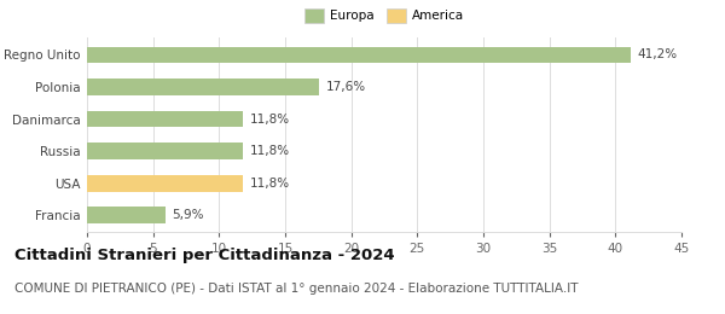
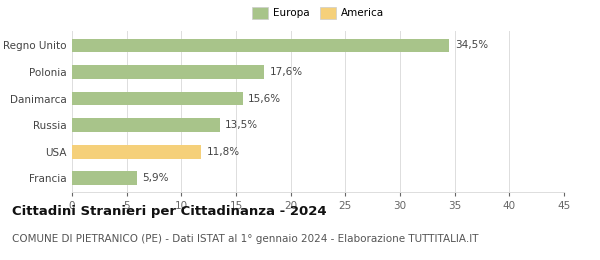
Regno Unito: 41,2% -> 34,5%
Danimarca: 11,8% -> 15,6%
Russia: 11,8% -> 13,5%
